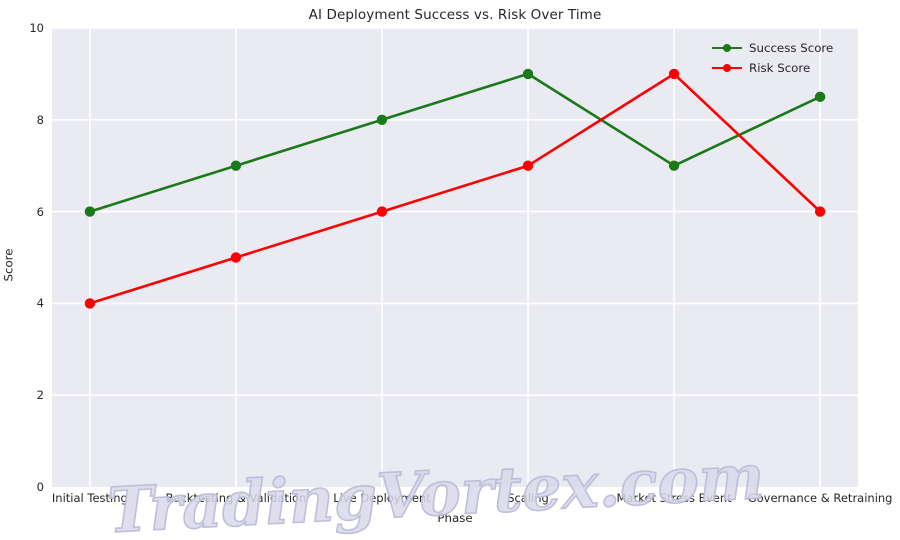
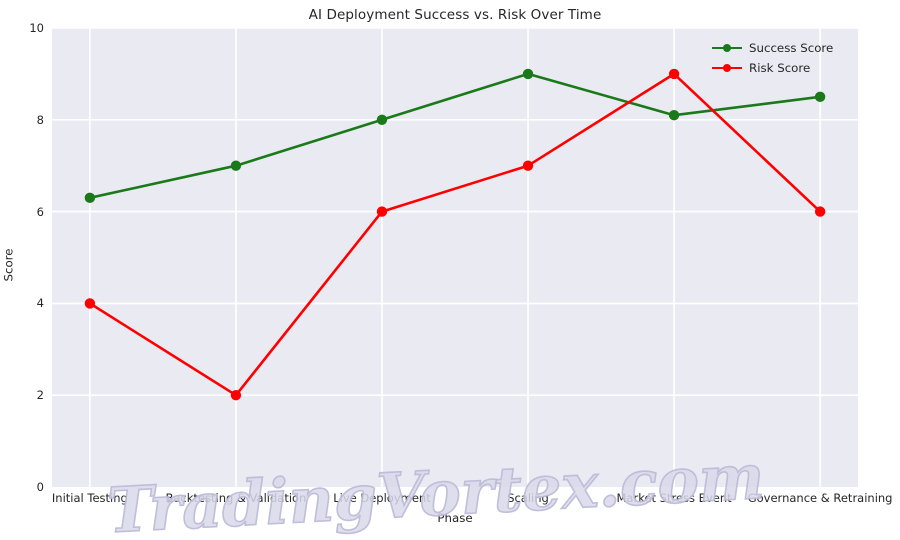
Success Score/Initial Testing: 6.0 -> 6.3
Risk Score/Backtesting & Validation: 5 -> 2
Success Score/Market Stress Event: 7.0 -> 8.1
